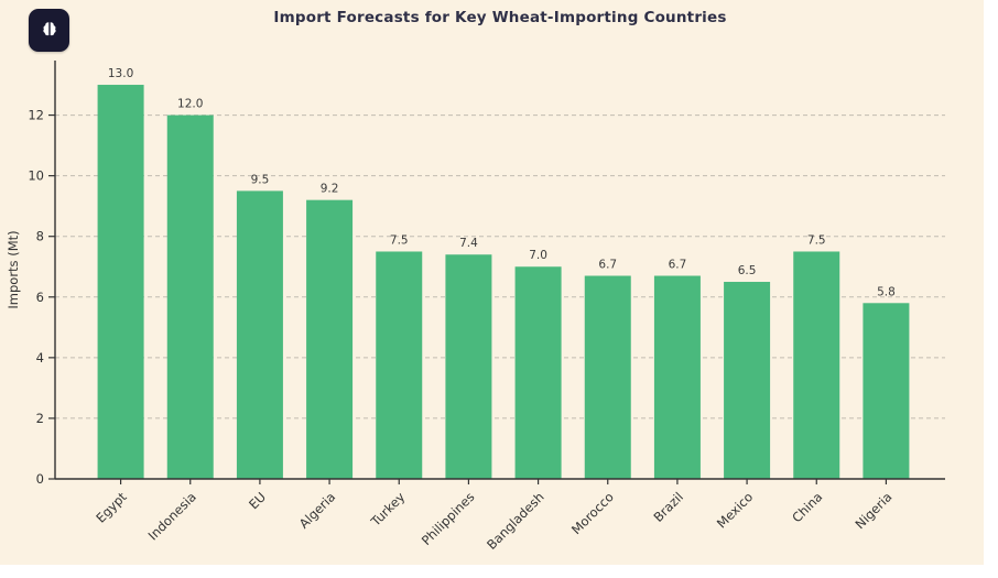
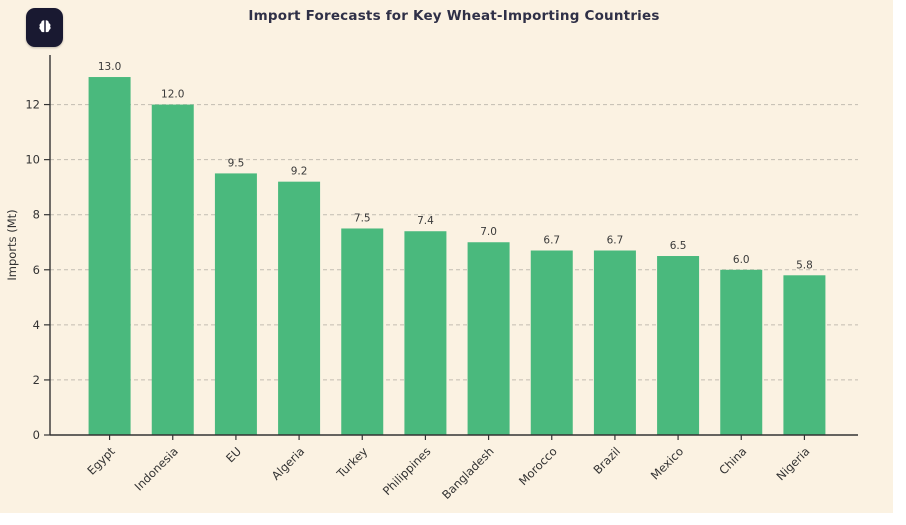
China: 7.5 -> 6.0
